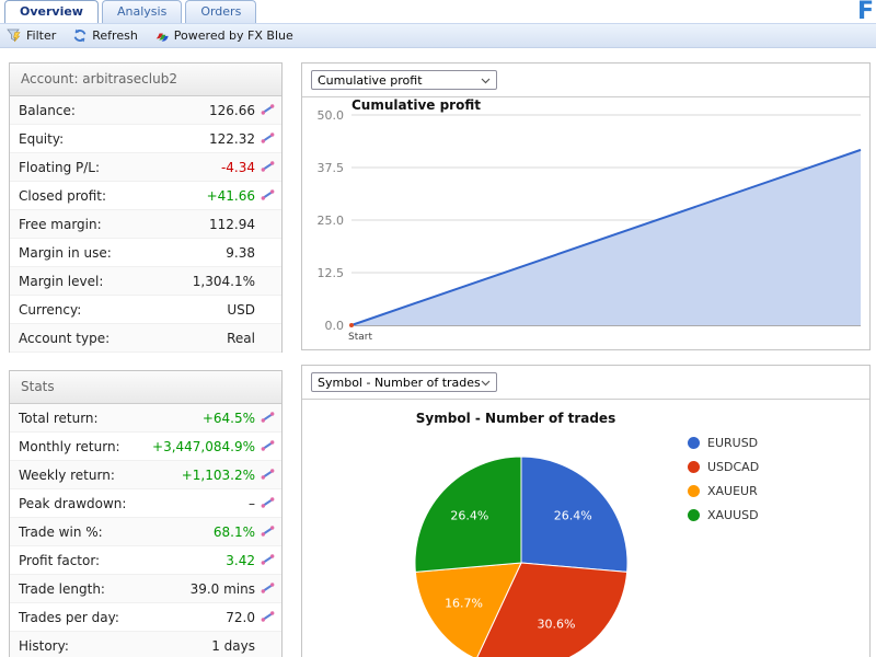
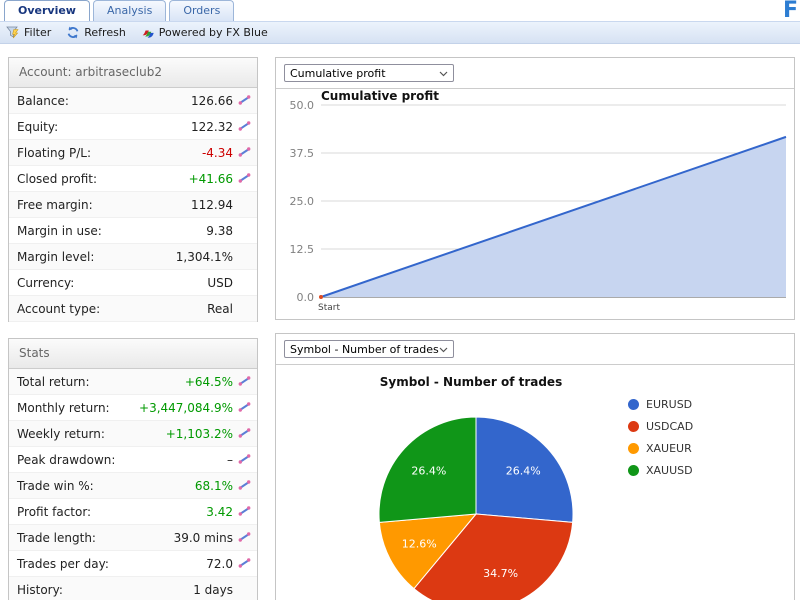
Symbol - Number of trades/USDCAD: 30.6% -> 34.7%
Symbol - Number of trades/XAUEUR: 16.7% -> 12.6%
